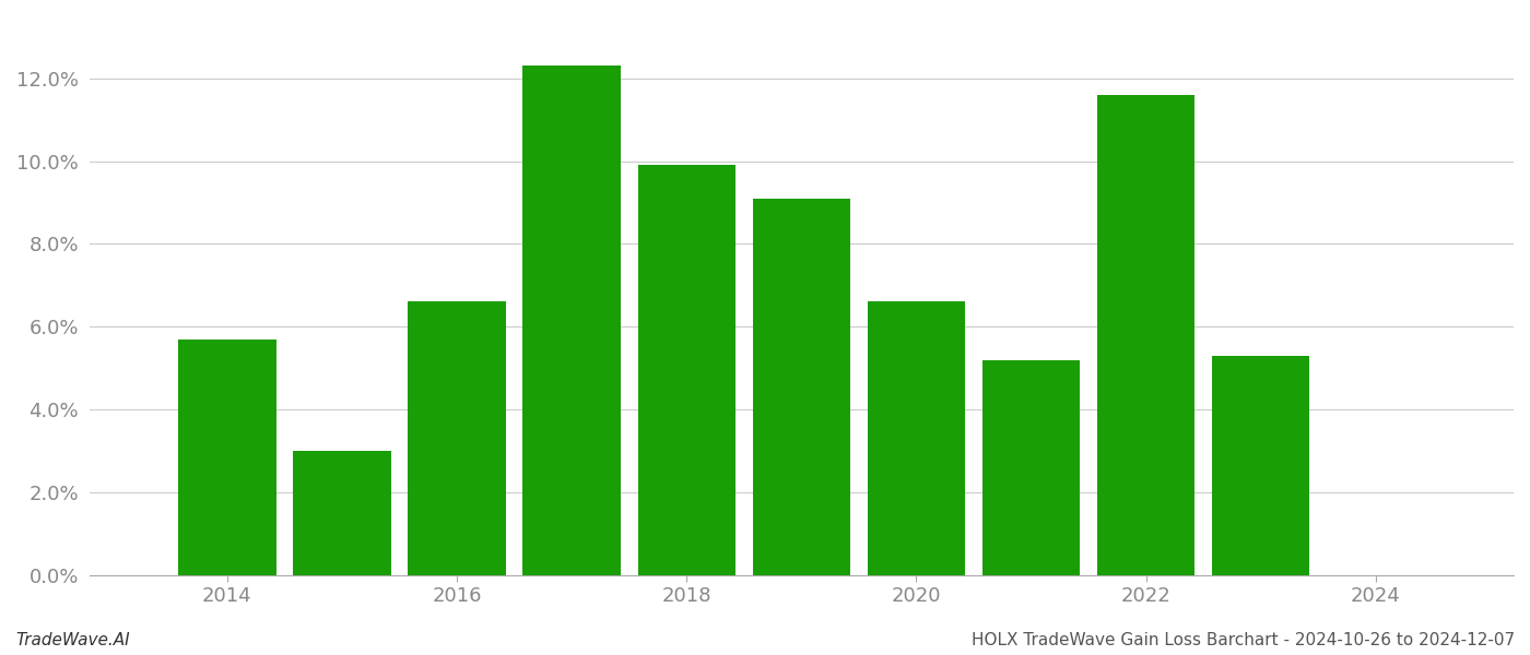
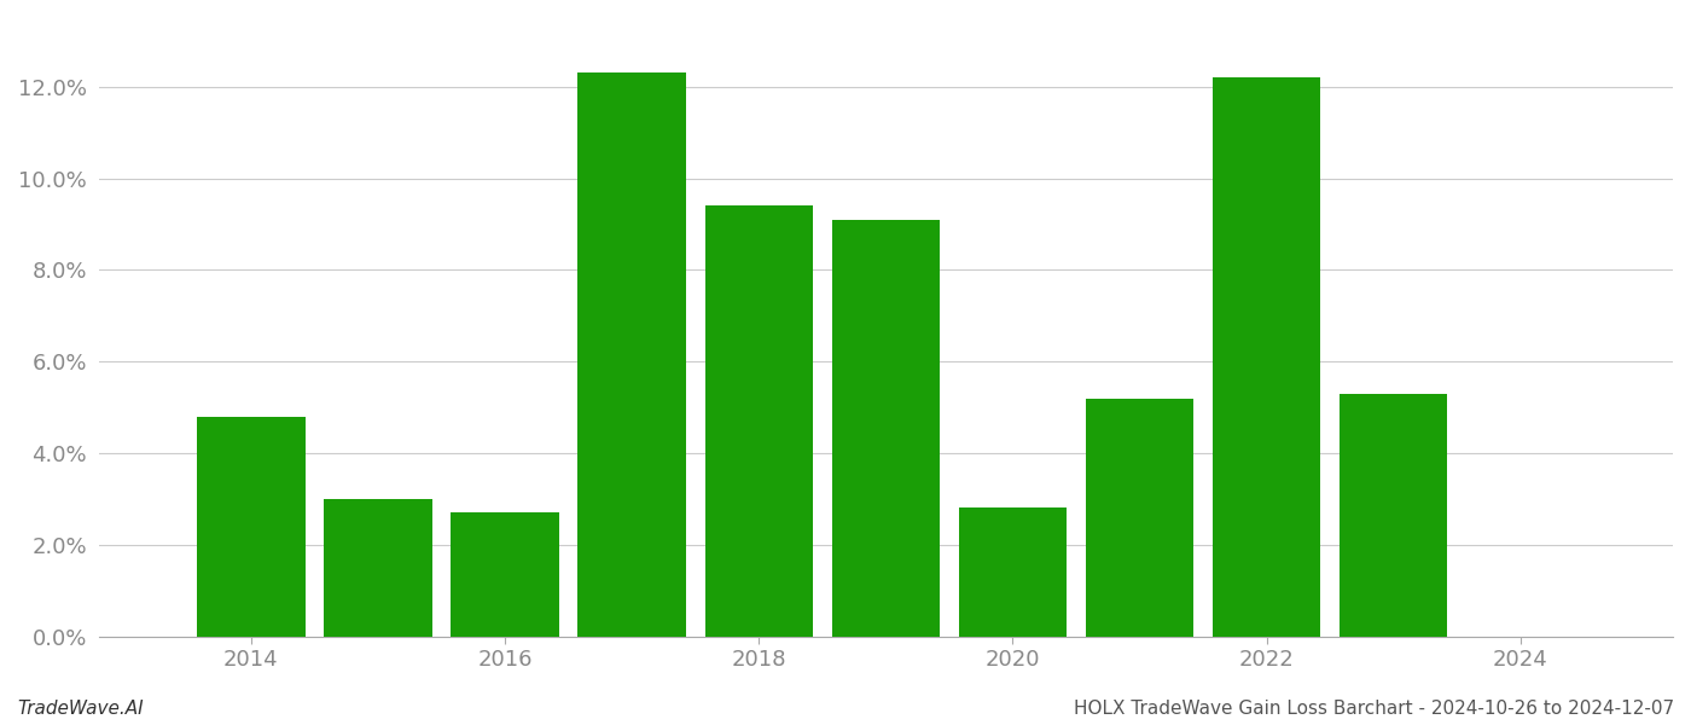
2014: 5.7% -> 4.8%
2016: 6.6% -> 2.7%
2018: 9.9% -> 9.4%
2020: 6.6% -> 2.8%
2022: 11.6% -> 12.2%
